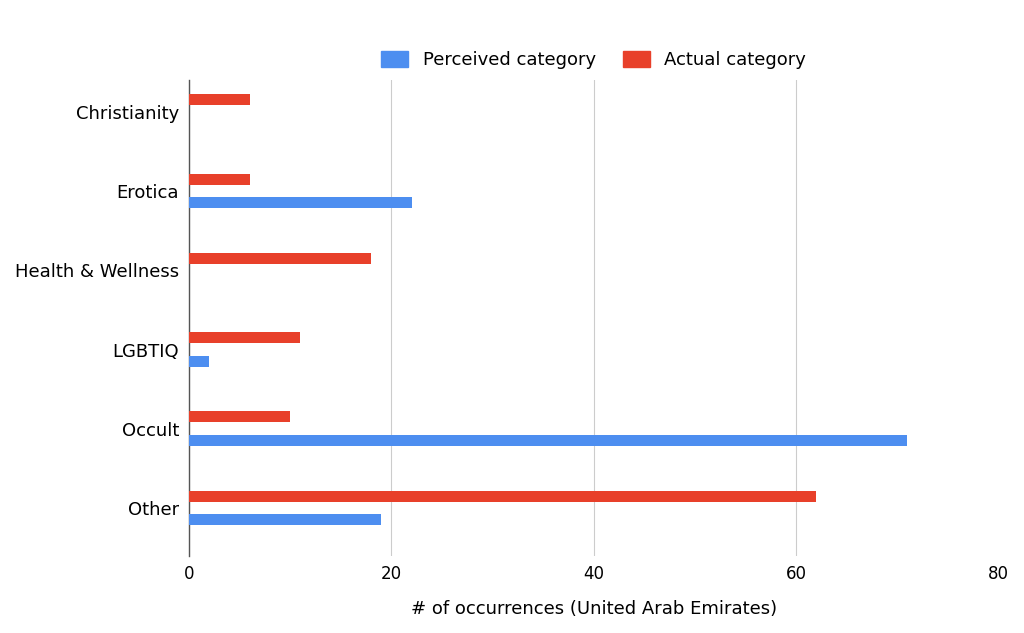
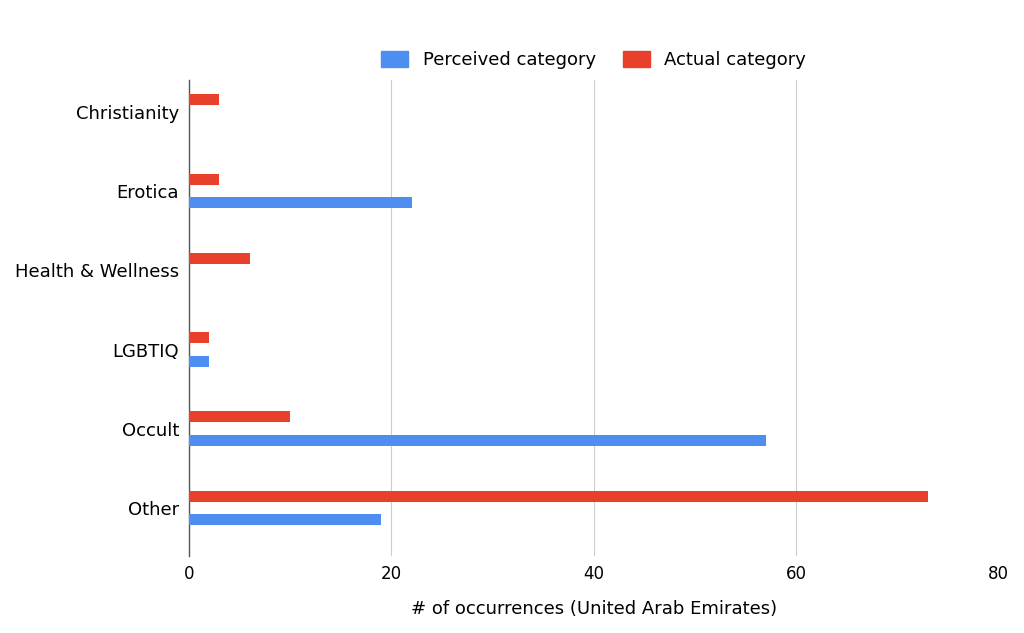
Actual category/Christianity: 6 -> 3
Actual category/Erotica: 6 -> 3
Actual category/Health & Wellness: 18 -> 6
Actual category/LGBTIQ: 11 -> 2
Perceived category/Occult: 71 -> 57
Actual category/Other: 62 -> 73
